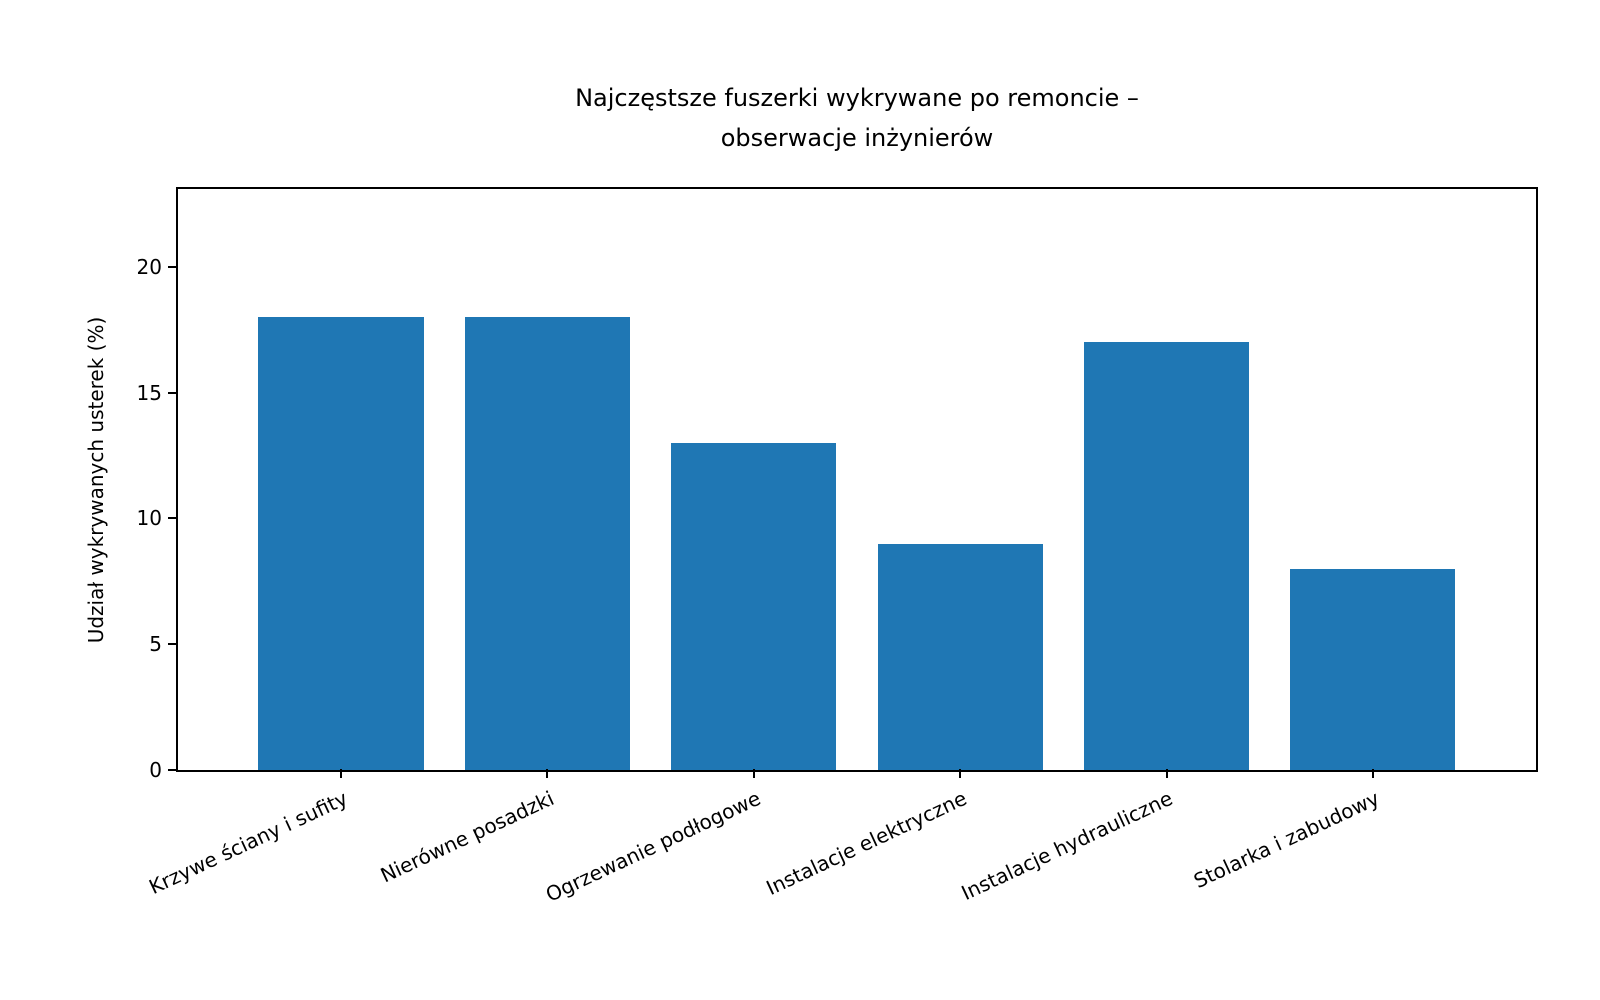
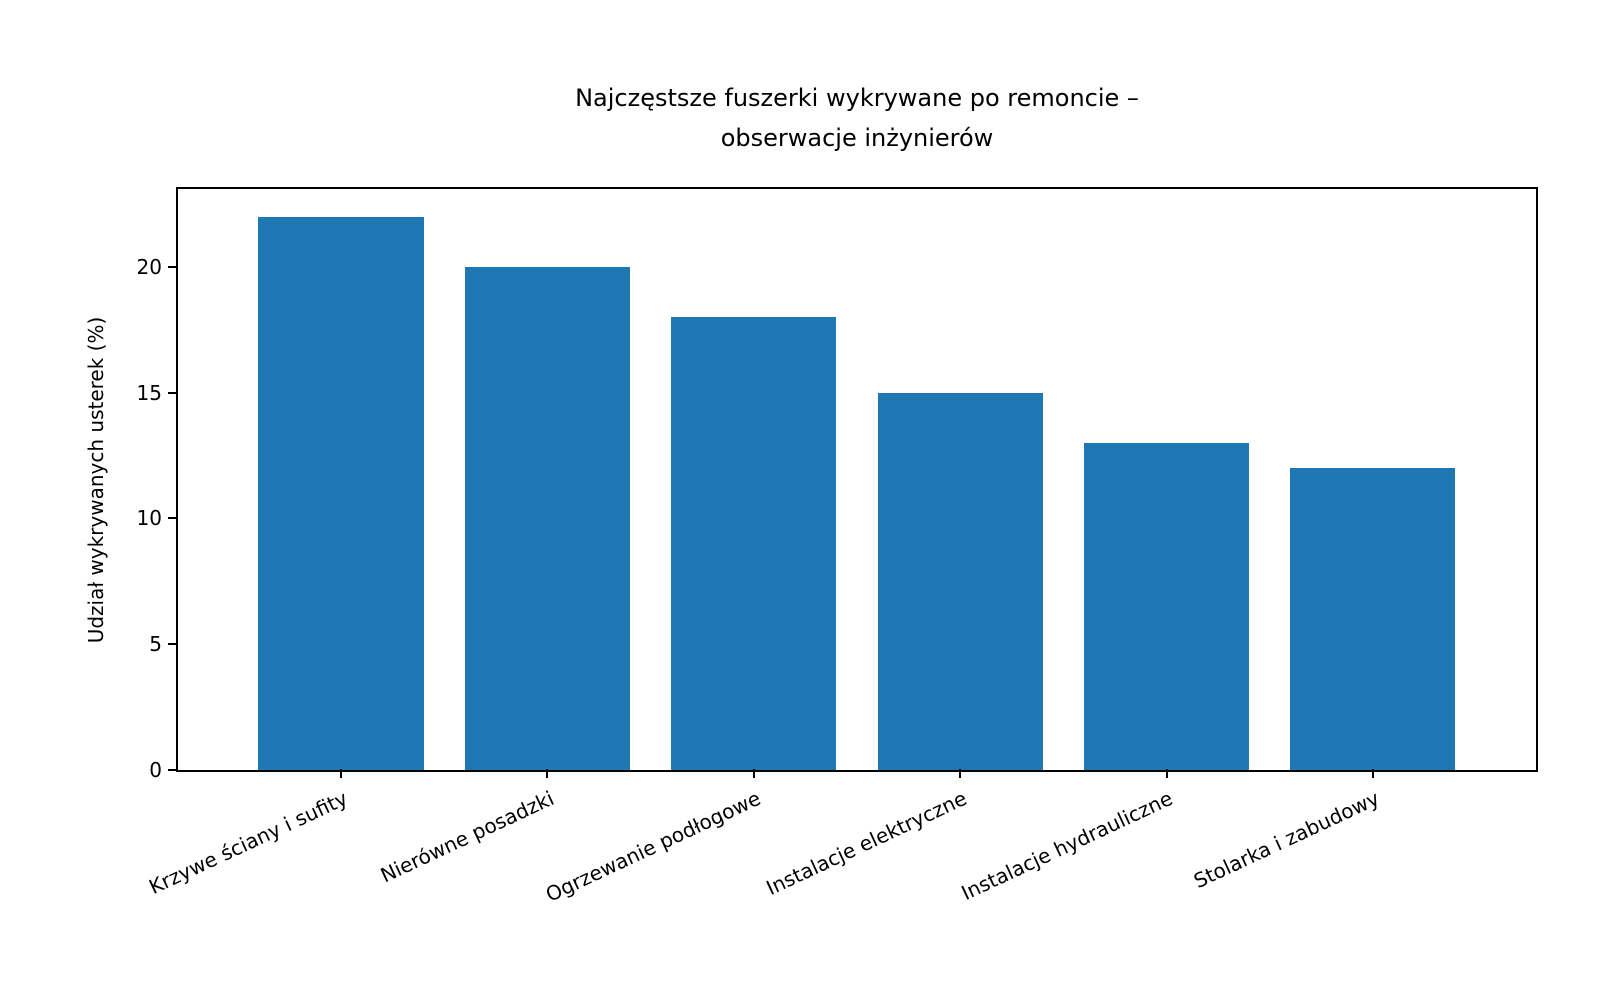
Krzywe ściany i sufity: 18 -> 22
Nierówne posadzki: 18 -> 20
Ogrzewanie podłogowe: 13 -> 18
Instalacje elektryczne: 9 -> 15
Instalacje hydrauliczne: 17 -> 13
Stolarka i zabudowy: 8 -> 12
